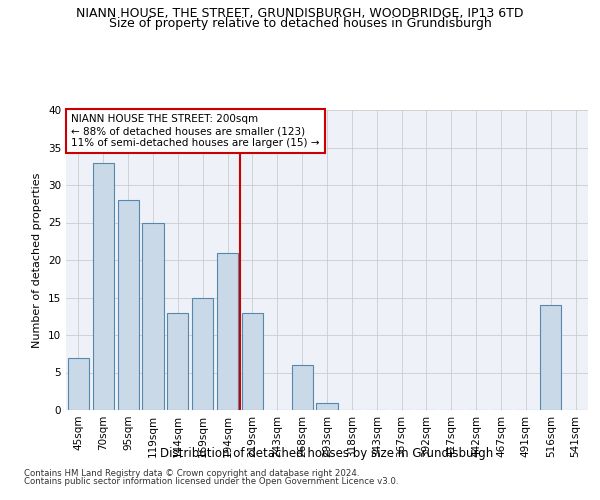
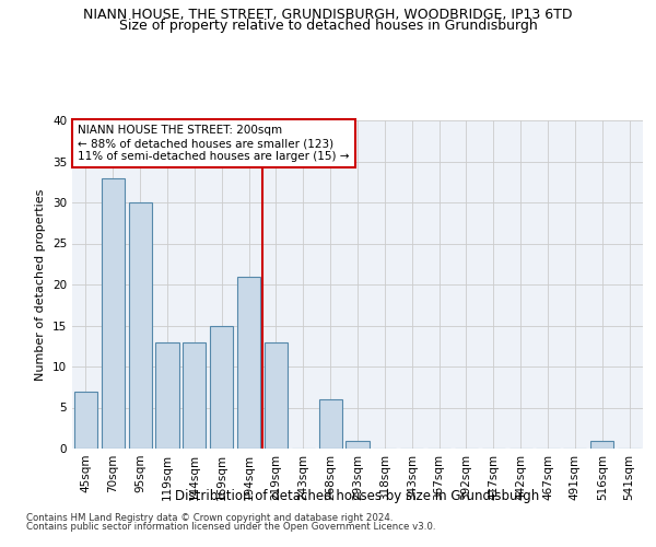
95sqm: 28 -> 30
119sqm: 25 -> 13
516sqm: 14 -> 1
